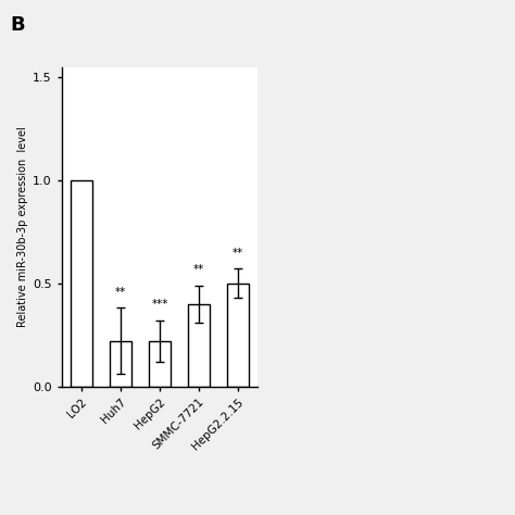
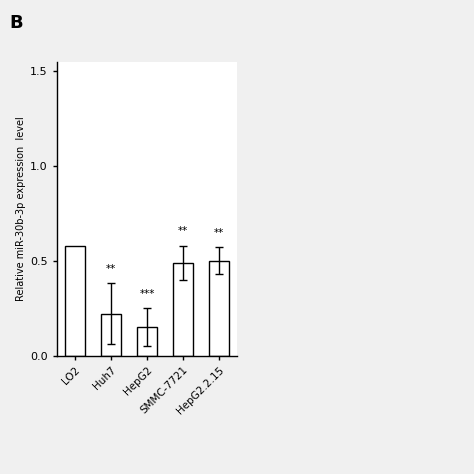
LO2: 1.00 -> 0.58
HepG2: 0.22 -> 0.15
SMMC-7721: 0.40 -> 0.49
